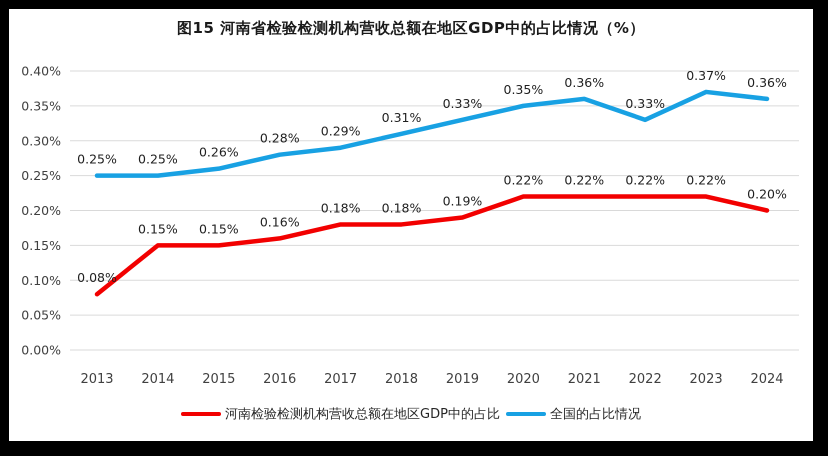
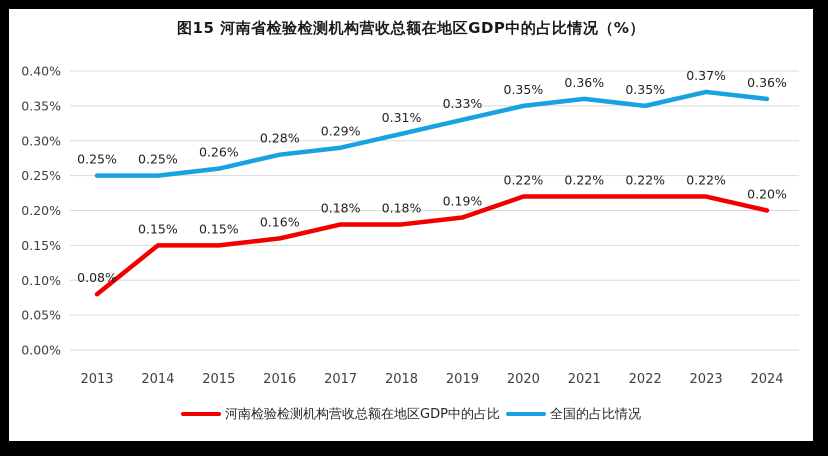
全国的占比情况/2022: 0.33% -> 0.35%
